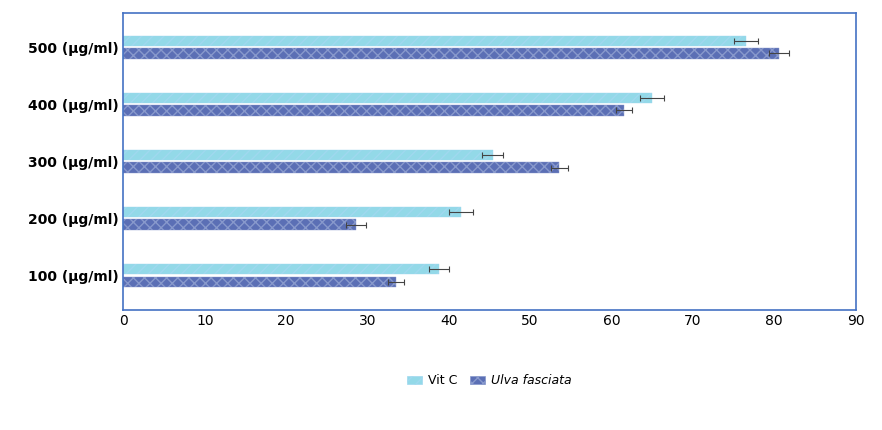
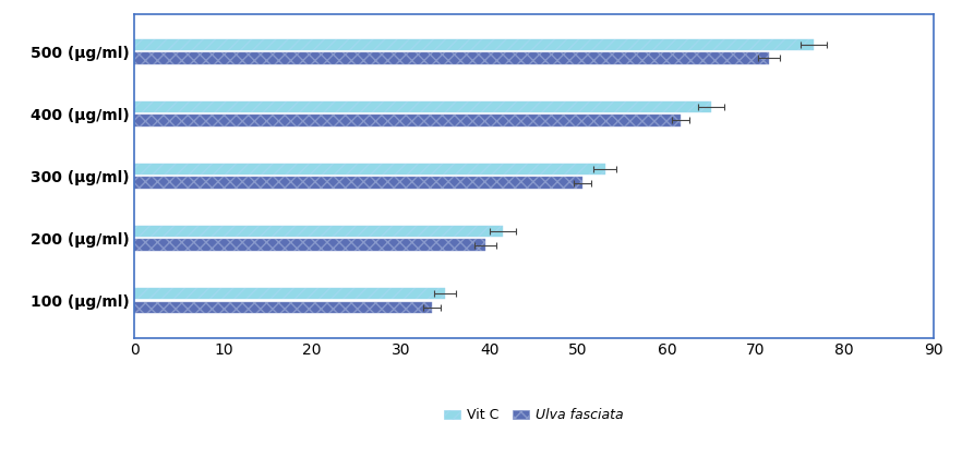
Ulva fasciata/500 (μg/ml): 80.6 -> 71.5
Vit C/300 (μg/ml): 45.4 -> 53.0
Ulva fasciata/300 (μg/ml): 53.6 -> 50.5
Ulva fasciata/200 (μg/ml): 28.6 -> 39.5
Vit C/100 (μg/ml): 38.8 -> 35.0
